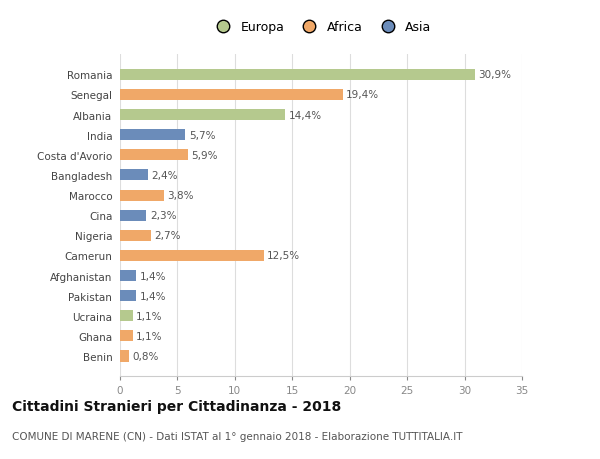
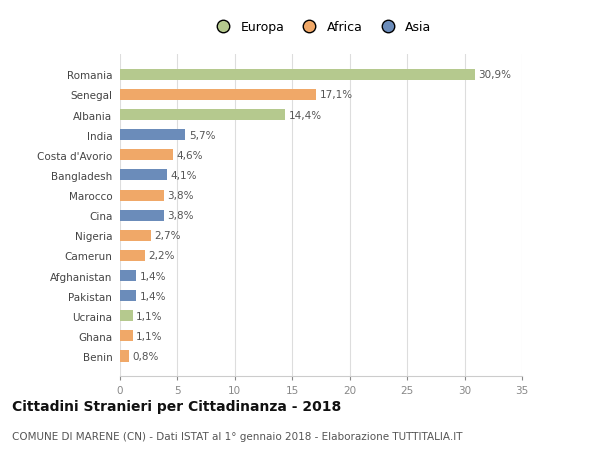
Senegal: 19,4% -> 17,1%
Costa d'Avorio: 5,9% -> 4,6%
Bangladesh: 2,4% -> 4,1%
Cina: 2,3% -> 3,8%
Camerun: 12,5% -> 2,2%
